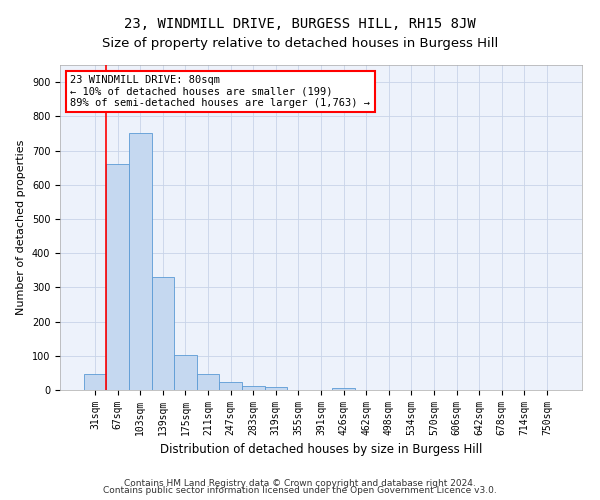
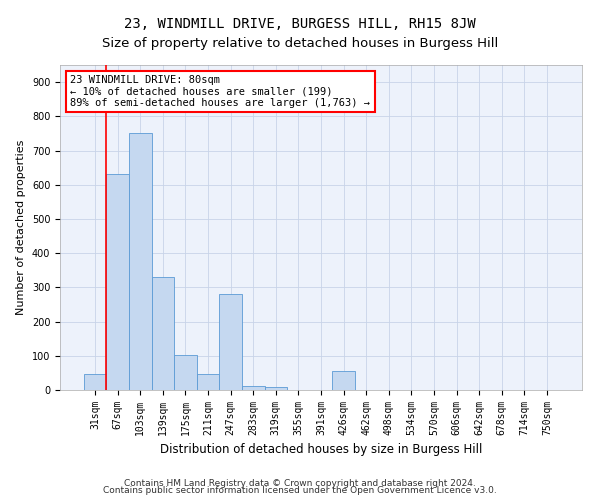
67sqm: 661 -> 630
247sqm: 22 -> 280
426sqm: 5 -> 55
